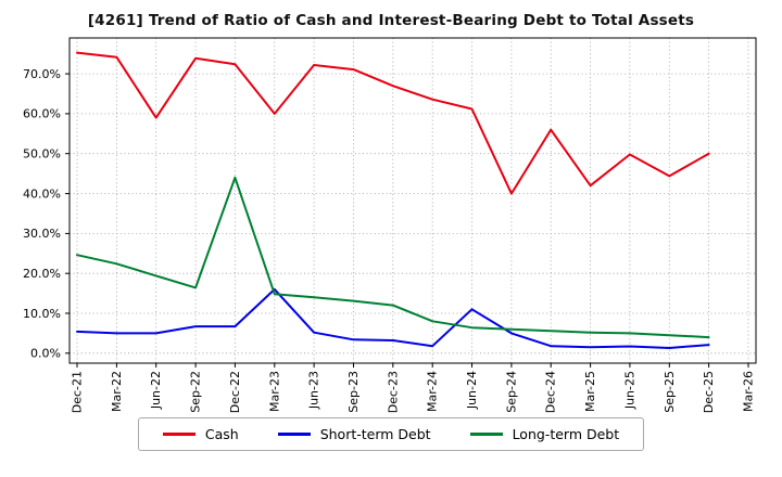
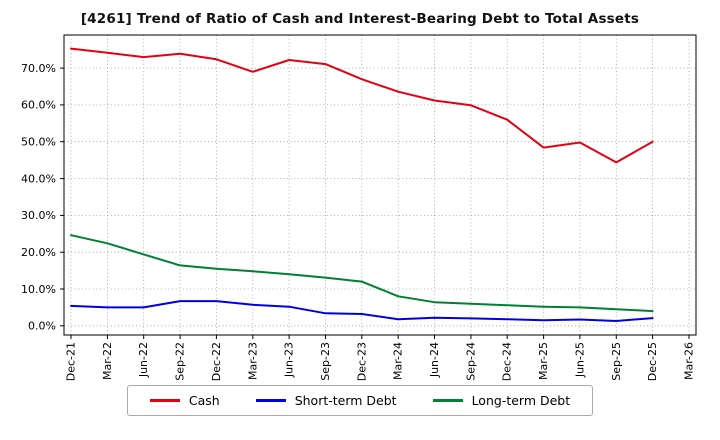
Cash/Jun-22: 59% -> 73%
Long-term Debt/Dec-22: 44% -> 16%
Cash/Mar-23: 60% -> 69%
Short-term Debt/Mar-23: 16% -> 6%
Short-term Debt/Jun-24: 11% -> 2%
Cash/Sep-24: 40% -> 60%
Short-term Debt/Sep-24: 5% -> 2%
Cash/Mar-25: 42% -> 48%
